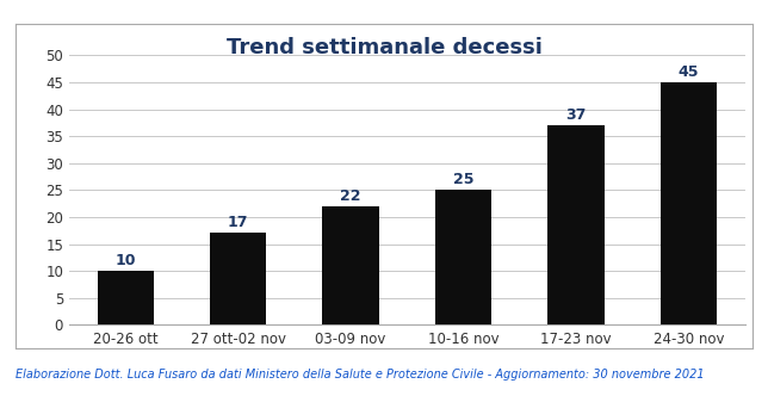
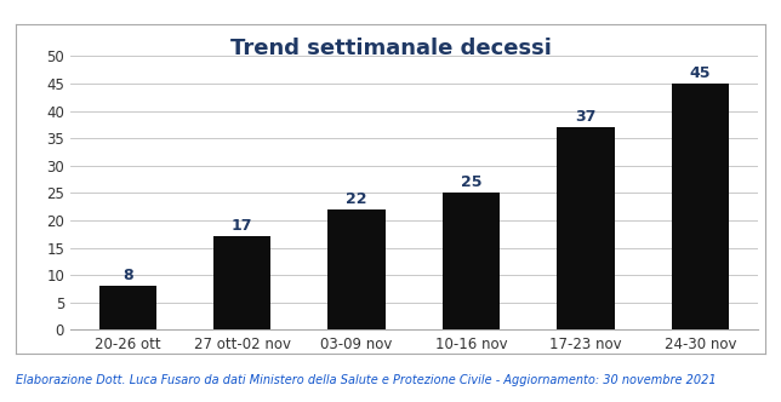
20-26 ott: 10 -> 8
